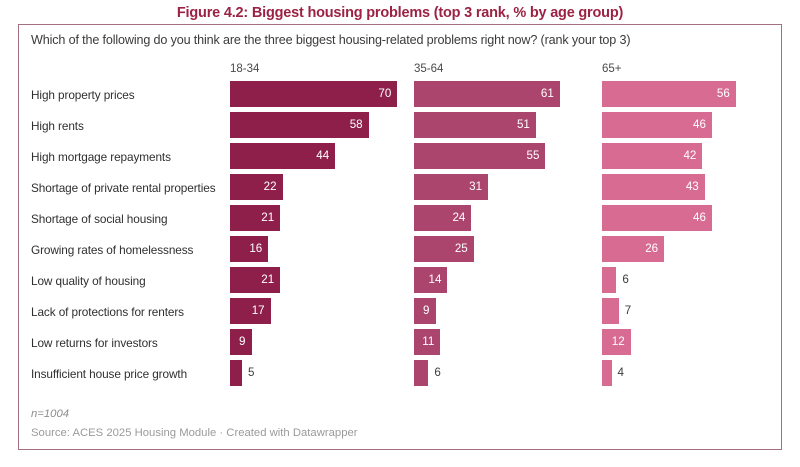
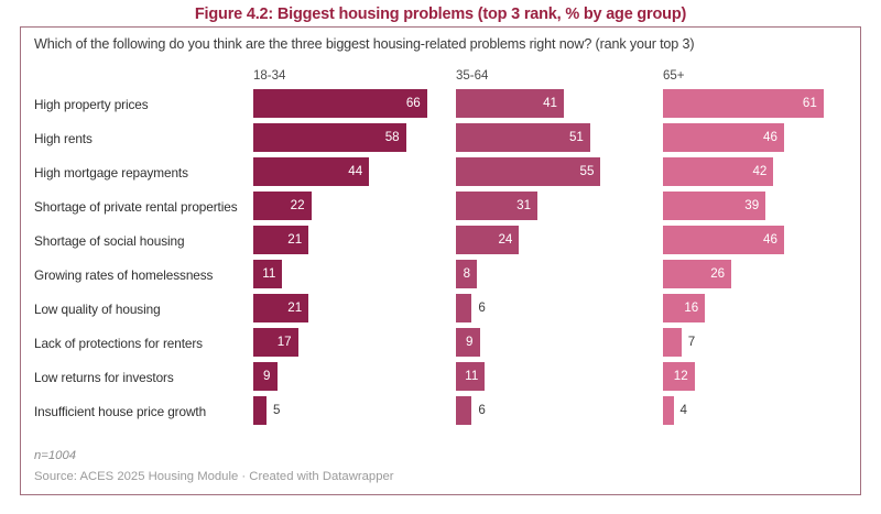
18-34/High property prices: 70 -> 66
35-64/High property prices: 61 -> 41
65+/High property prices: 56 -> 61
65+/Shortage of private rental properties: 43 -> 39
18-34/Growing rates of homelessness: 16 -> 11
35-64/Growing rates of homelessness: 25 -> 8
35-64/Low quality of housing: 14 -> 6
65+/Low quality of housing: 6 -> 16
